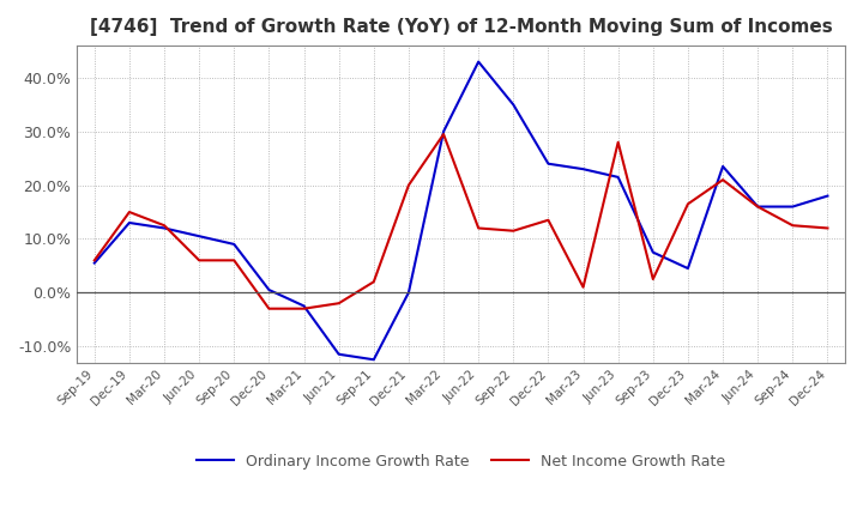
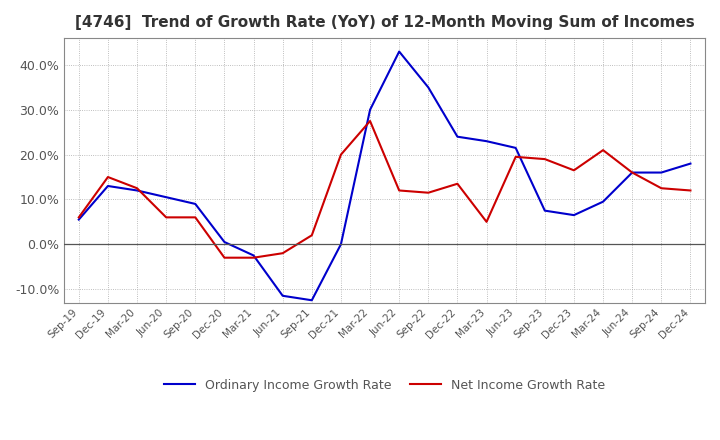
Net Income Growth Rate/Mar-22: 29.5% -> 27.5%
Net Income Growth Rate/Mar-23: 1.0% -> 5.0%
Net Income Growth Rate/Jun-23: 28.0% -> 19.5%
Net Income Growth Rate/Sep-23: 2.5% -> 19.0%
Ordinary Income Growth Rate/Dec-23: 4.5% -> 6.5%
Ordinary Income Growth Rate/Mar-24: 23.5% -> 9.5%
